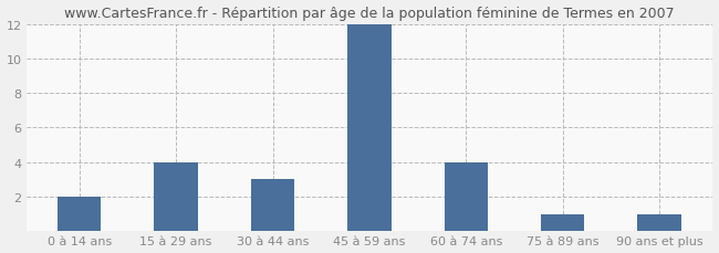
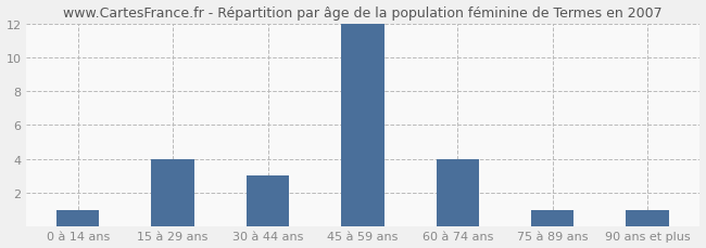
0 à 14 ans: 2 -> 1
